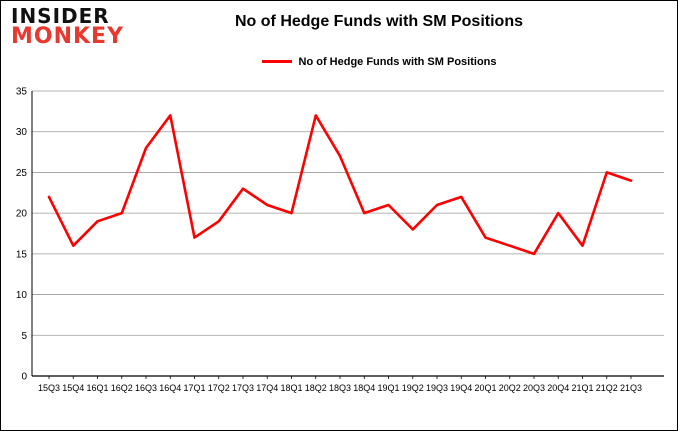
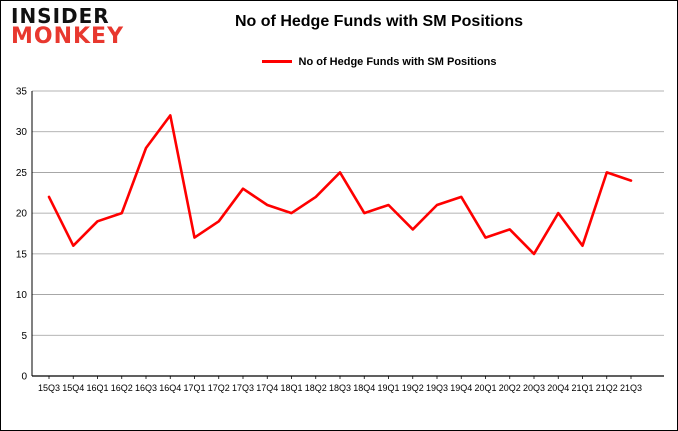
18Q2: 32 -> 22
18Q3: 27 -> 25
20Q2: 16 -> 18
